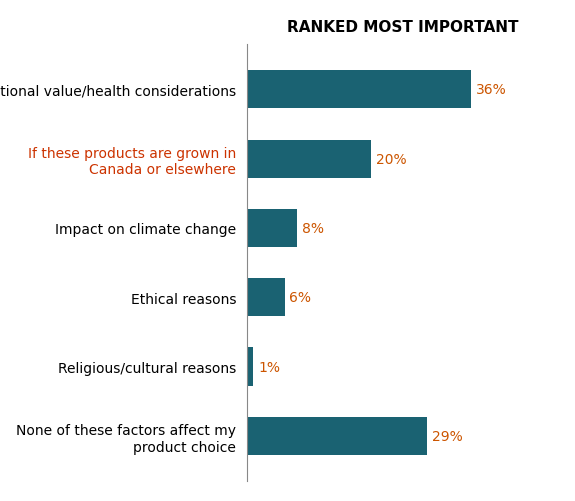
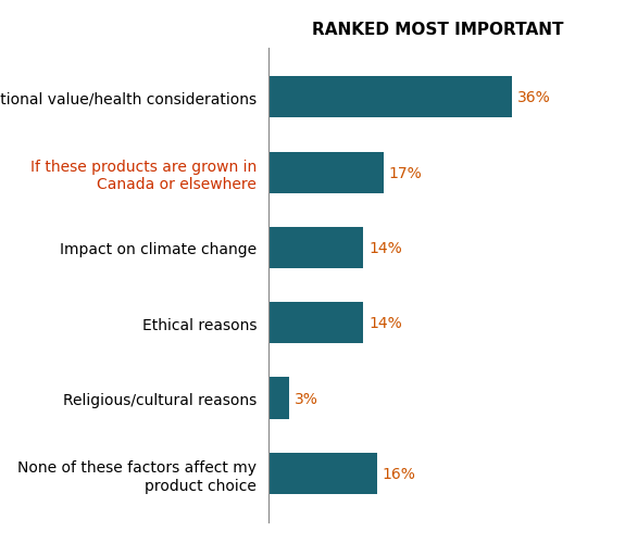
If these products are grown in Canada or elsewhere: 20% -> 17%
Impact on climate change: 8% -> 14%
Ethical reasons: 6% -> 14%
Religious/cultural reasons: 1% -> 3%
None of these factors affect my product choice: 29% -> 16%
